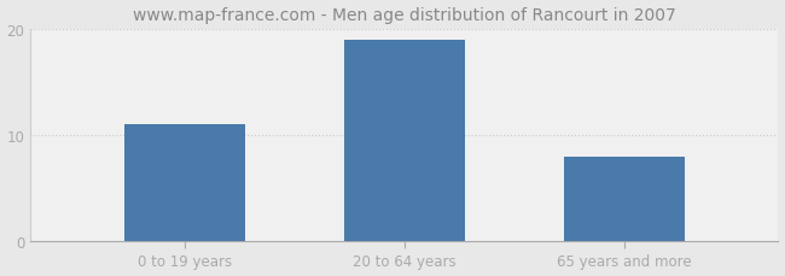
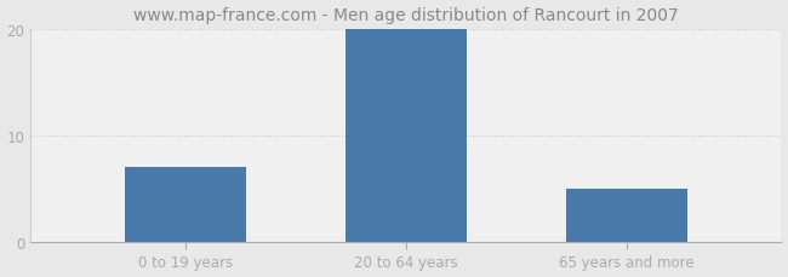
0 to 19 years: 11 -> 7
20 to 64 years: 19 -> 20
65 years and more: 8 -> 5
